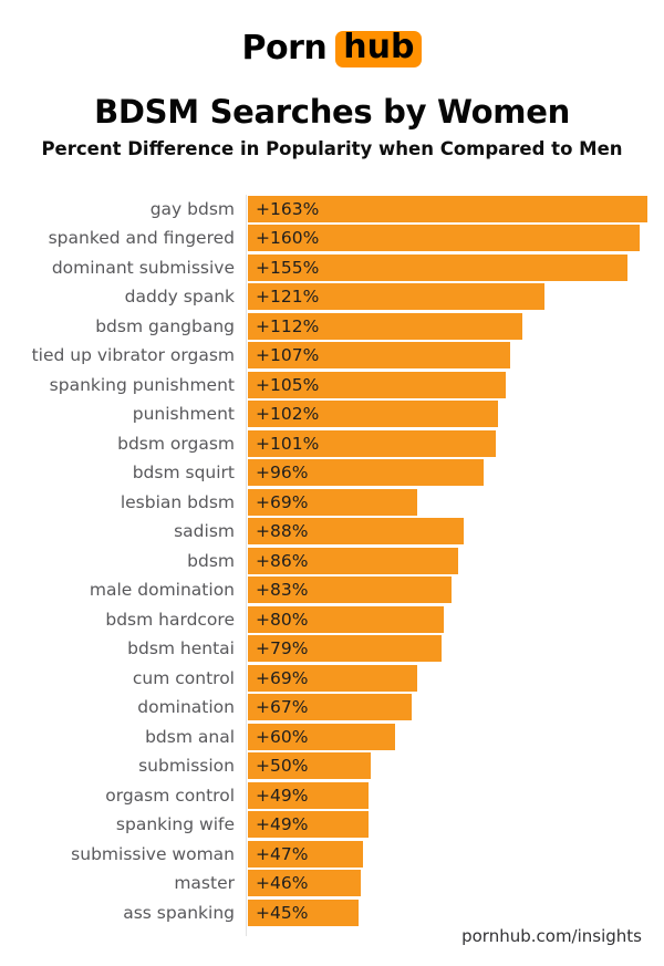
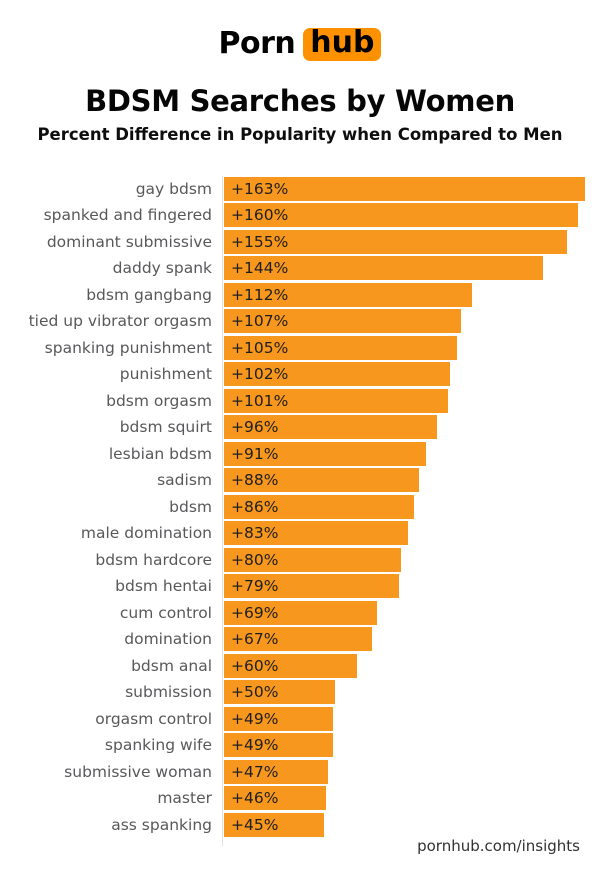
daddy spank: +121% -> +144%
lesbian bdsm: +69% -> +91%
